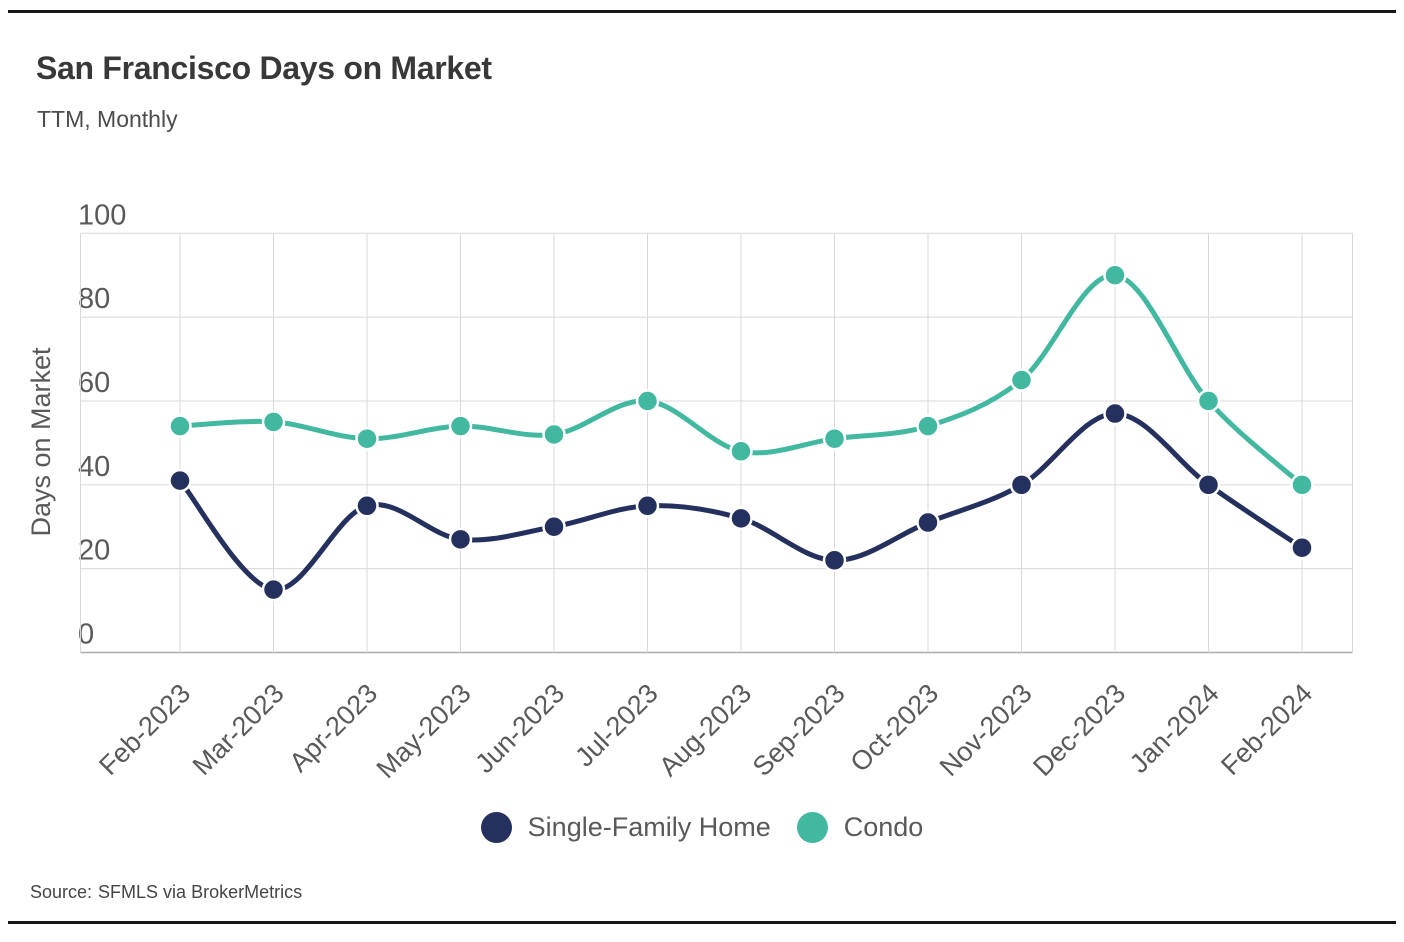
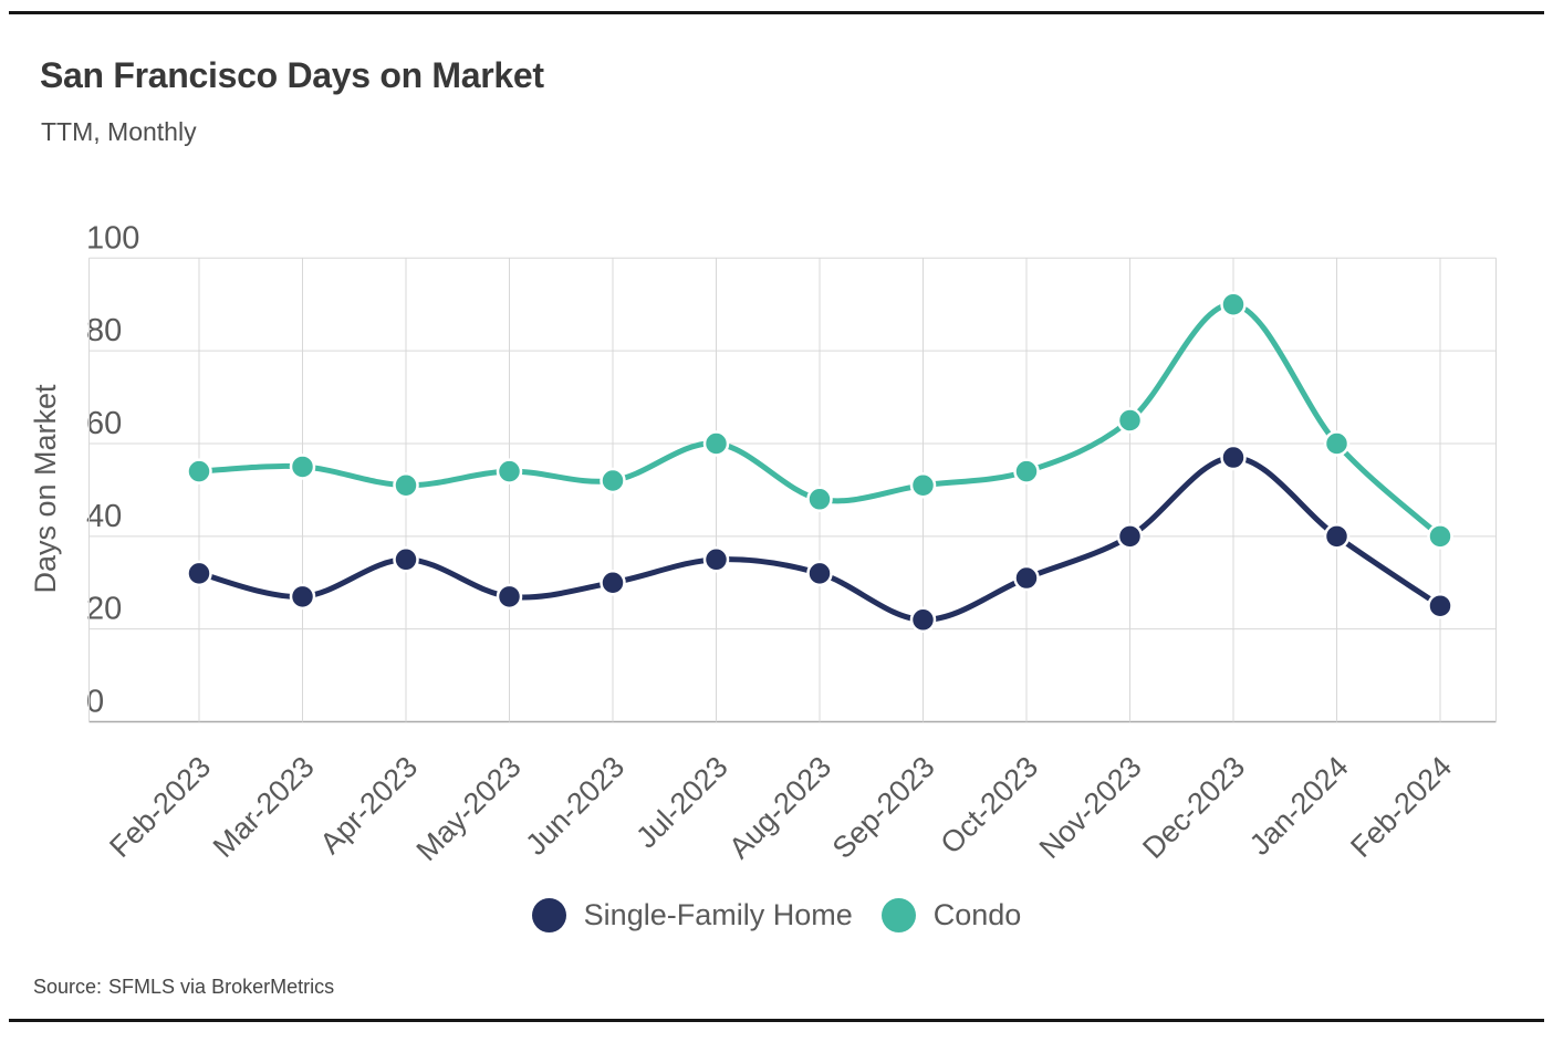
Single-Family Home/Feb-2023: 41 -> 32
Single-Family Home/Mar-2023: 15 -> 27
